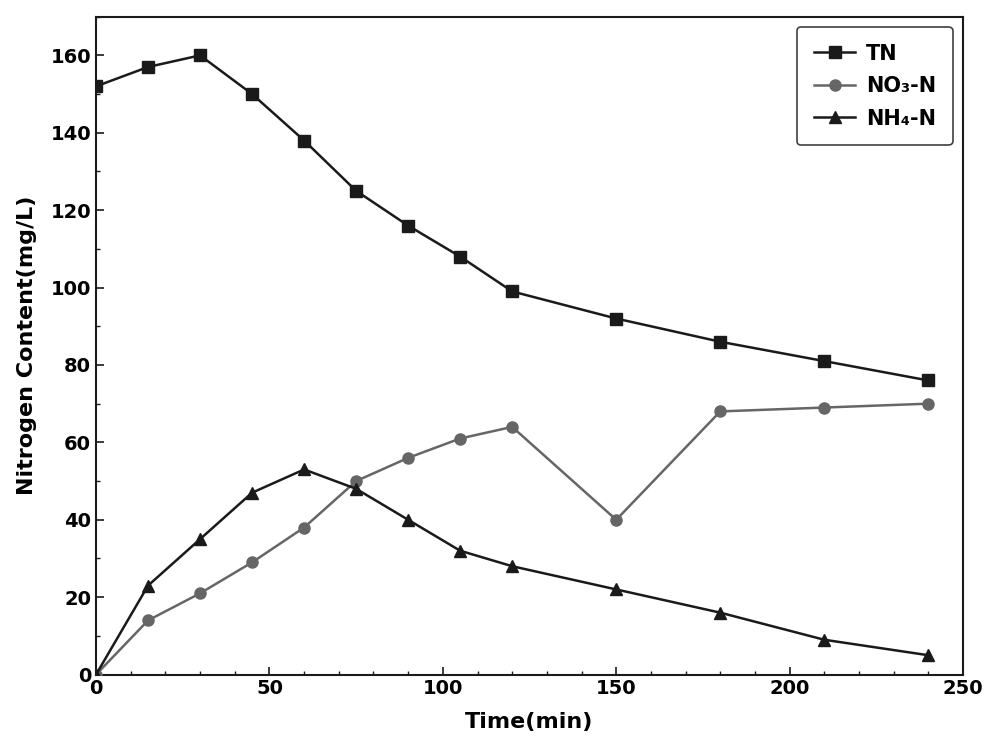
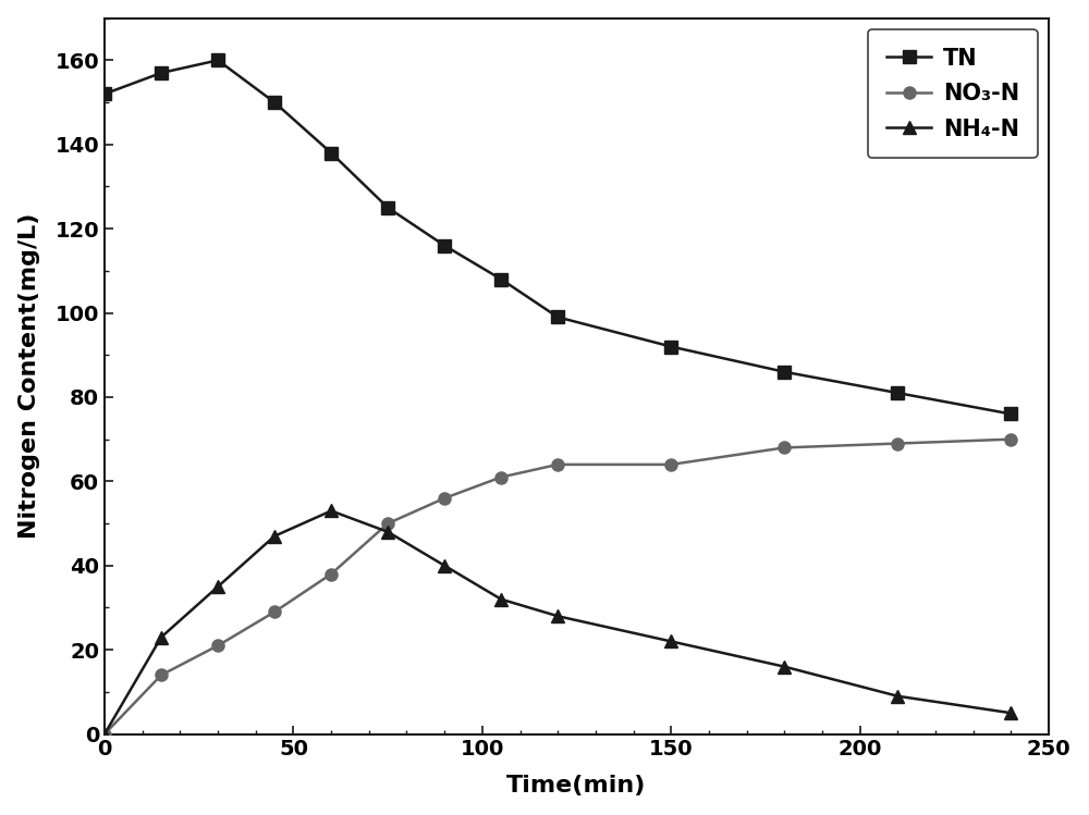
NO₃-N/150: 40 -> 64
